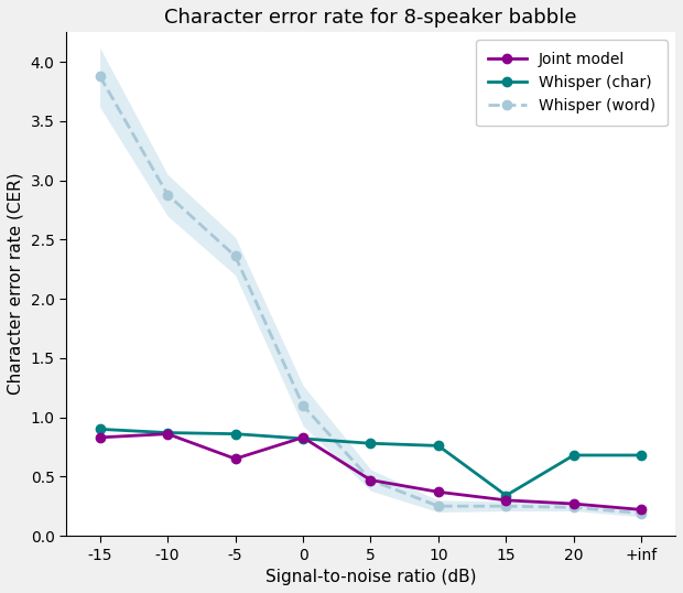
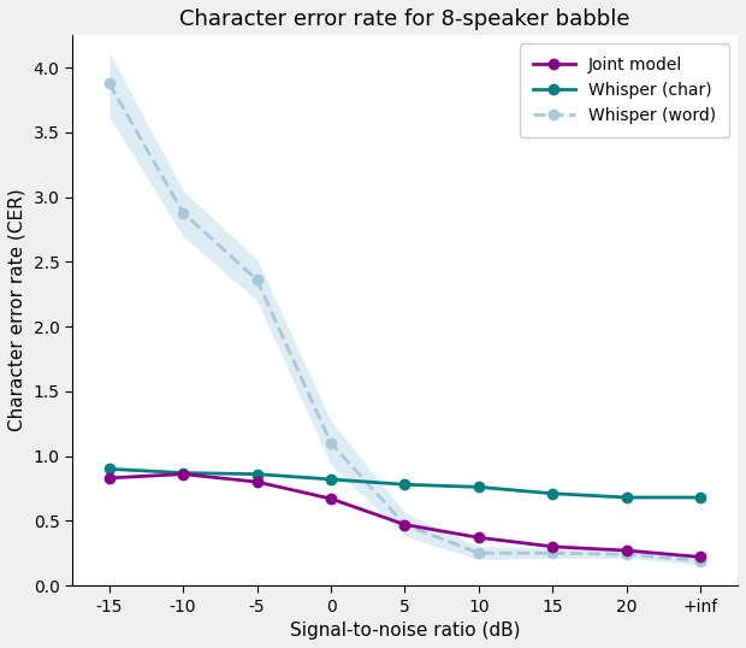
Joint model/-5: 0.65 -> 0.80
Joint model/0: 0.83 -> 0.67
Whisper (char)/15: 0.34 -> 0.71
